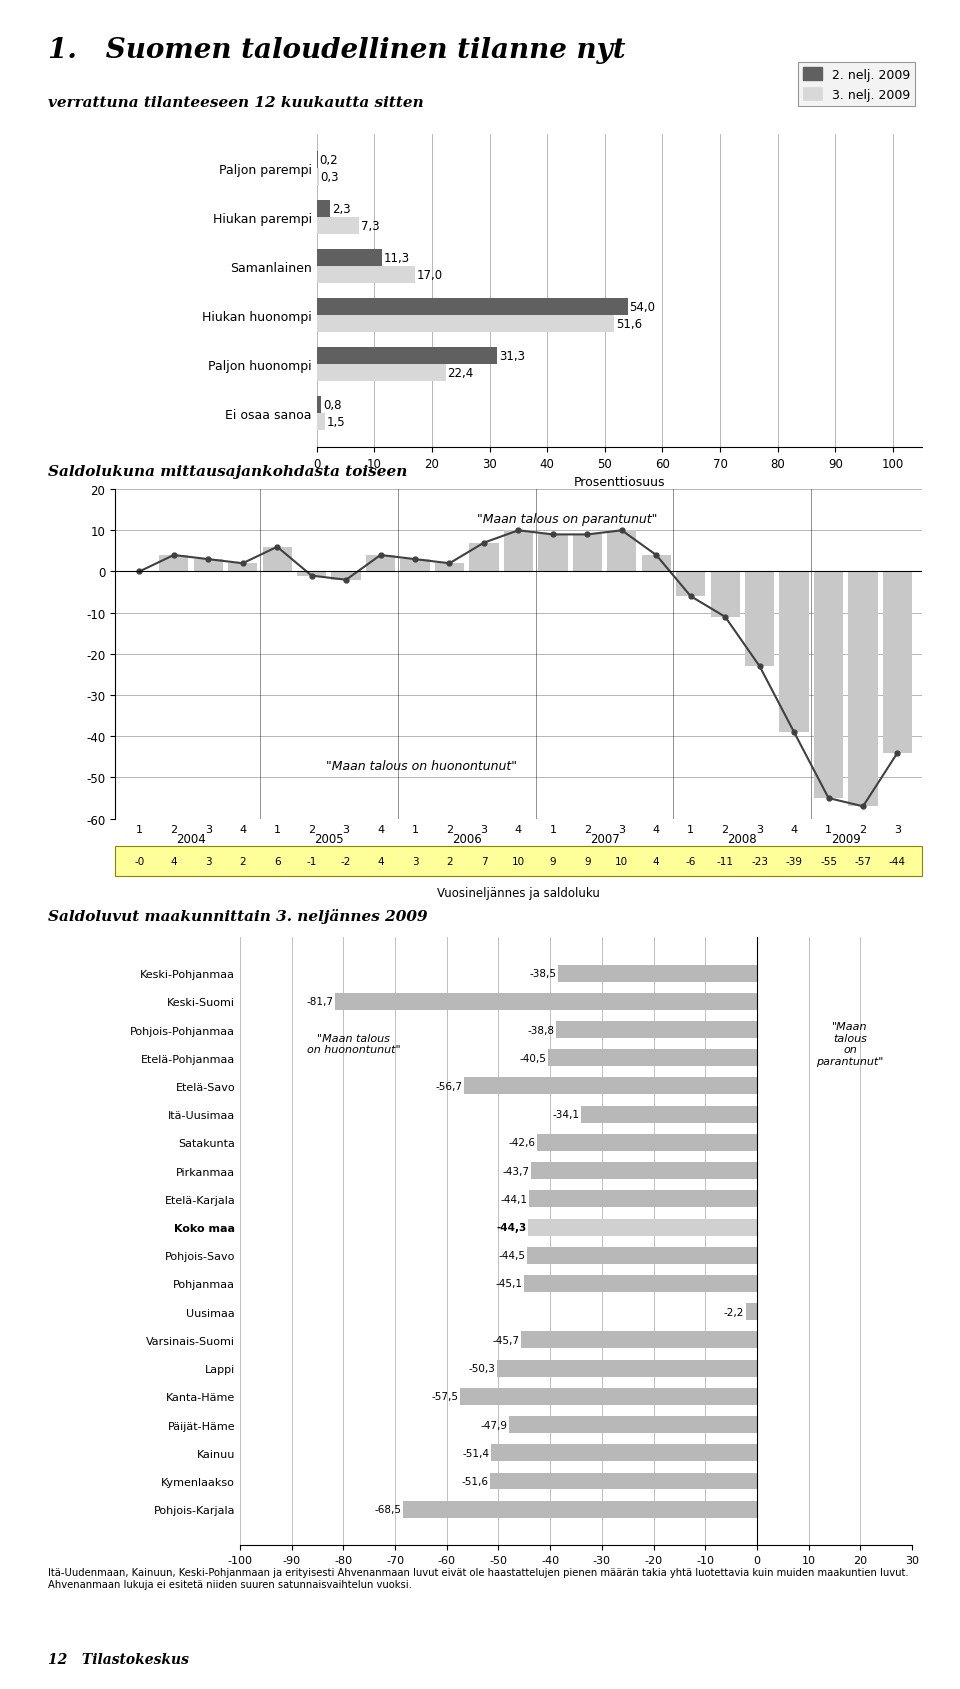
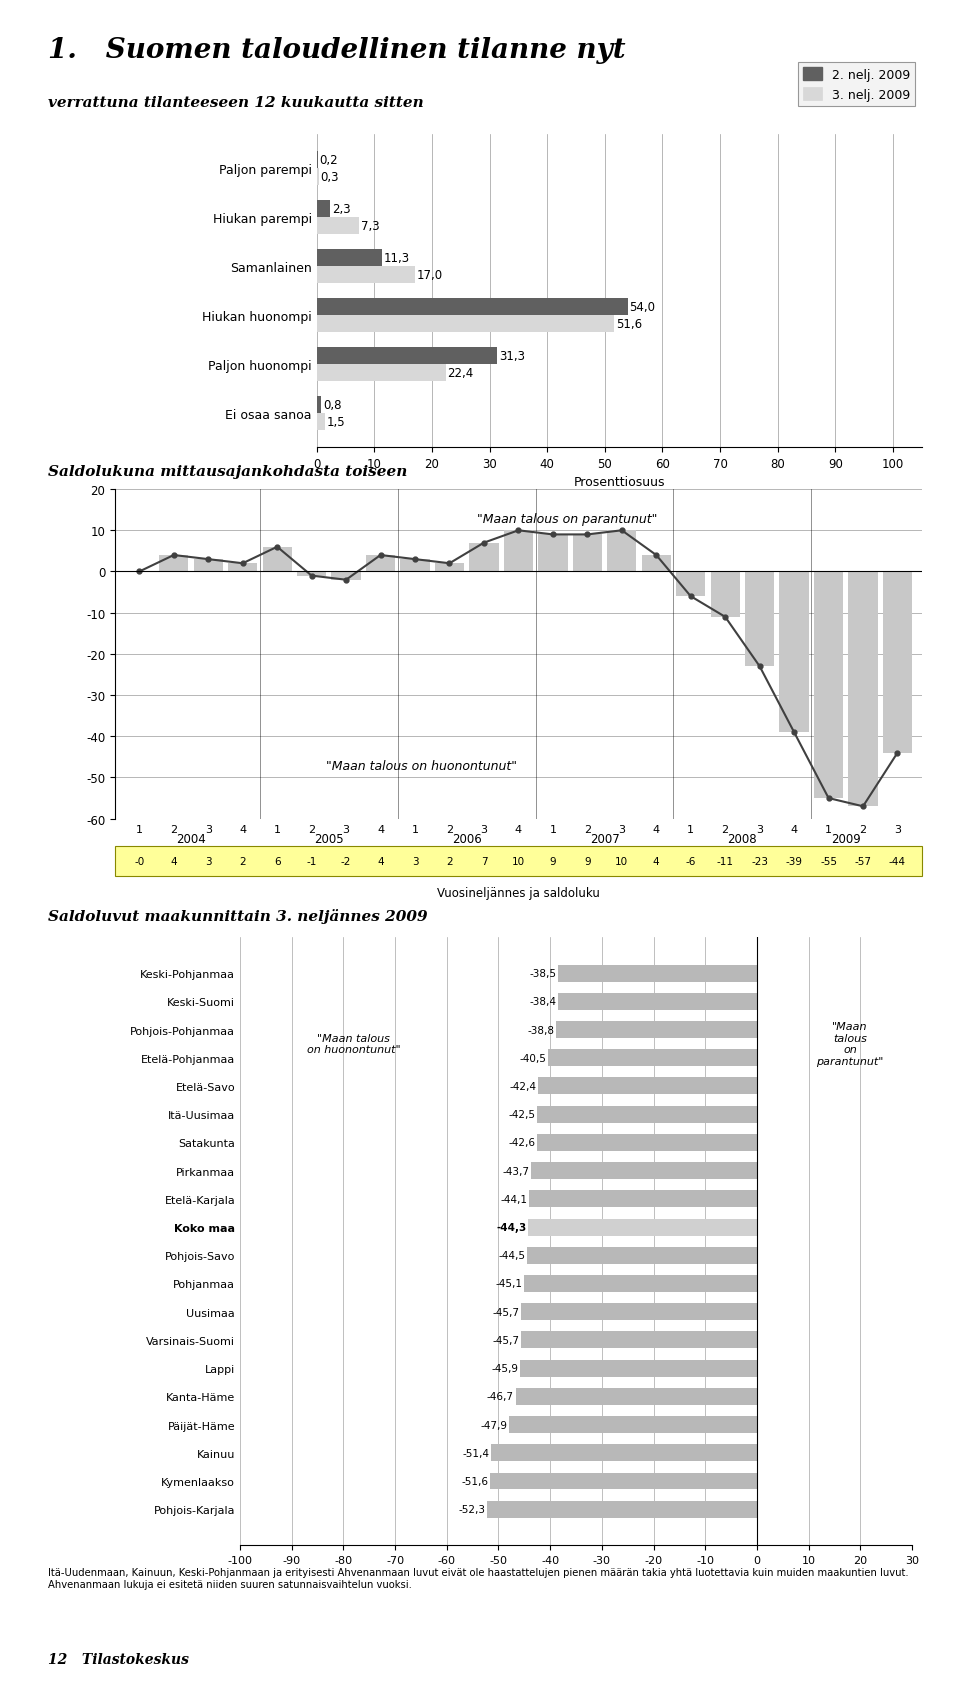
Keski-Suomi: -81,7 -> -38,4
Etelä-Savo: -56,7 -> -42,4
Itä-Uusimaa: -34,1 -> -42,5
Uusimaa: -2,2 -> -45,7
Lappi: -50,3 -> -45,9
Kanta-Häme: -57,5 -> -46,7
Pohjois-Karjala: -68,5 -> -52,3
